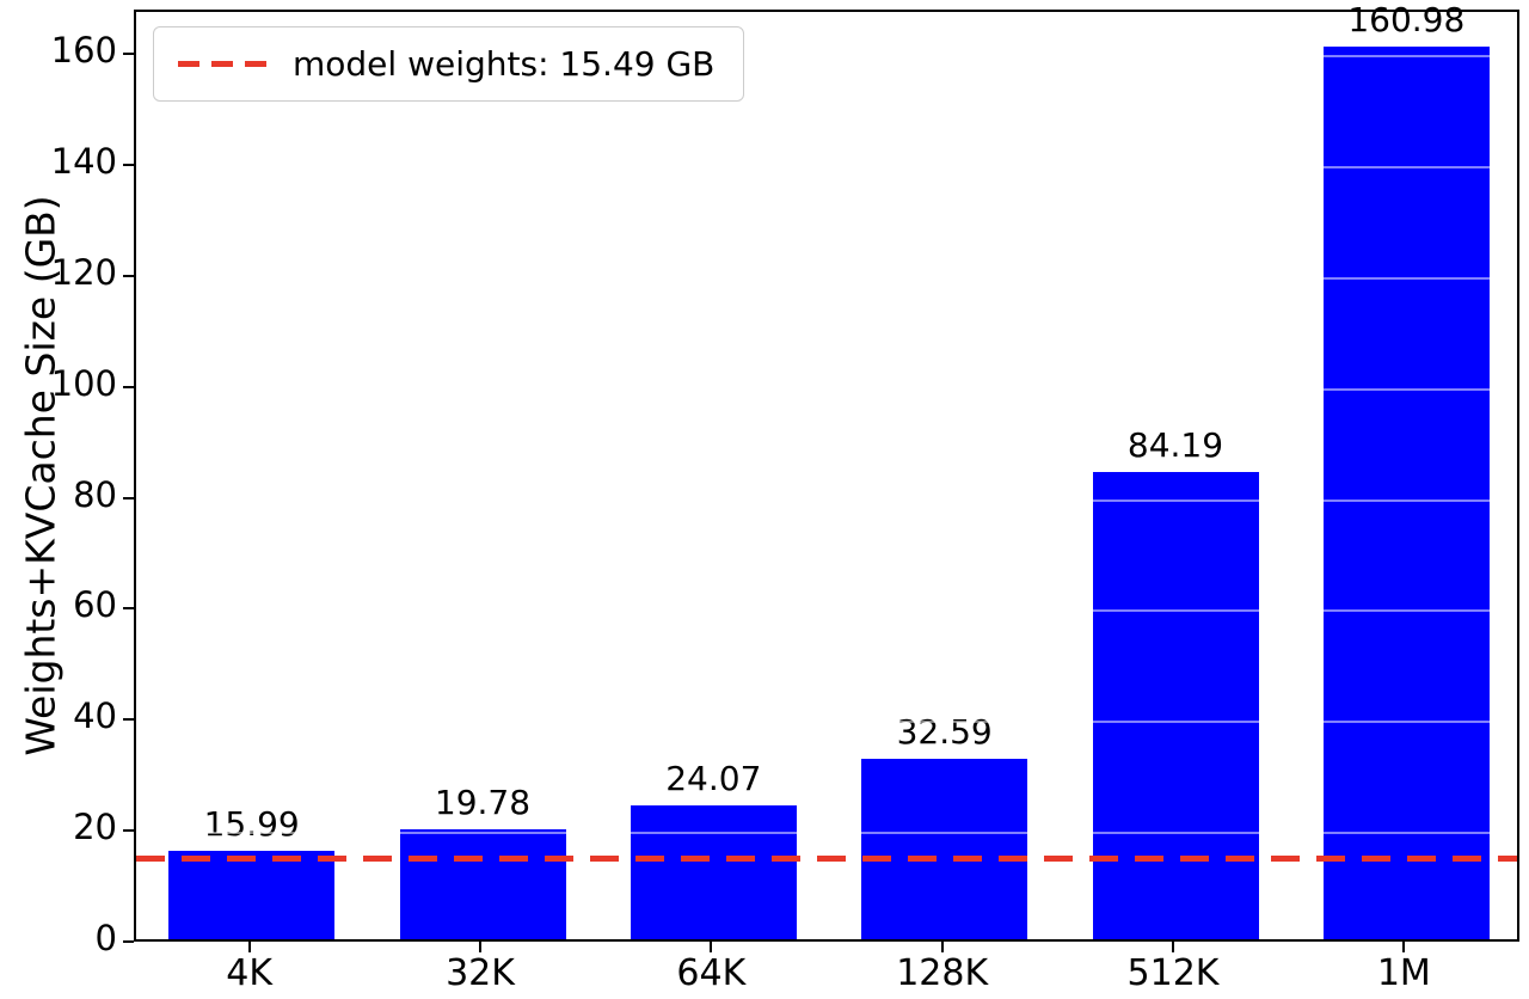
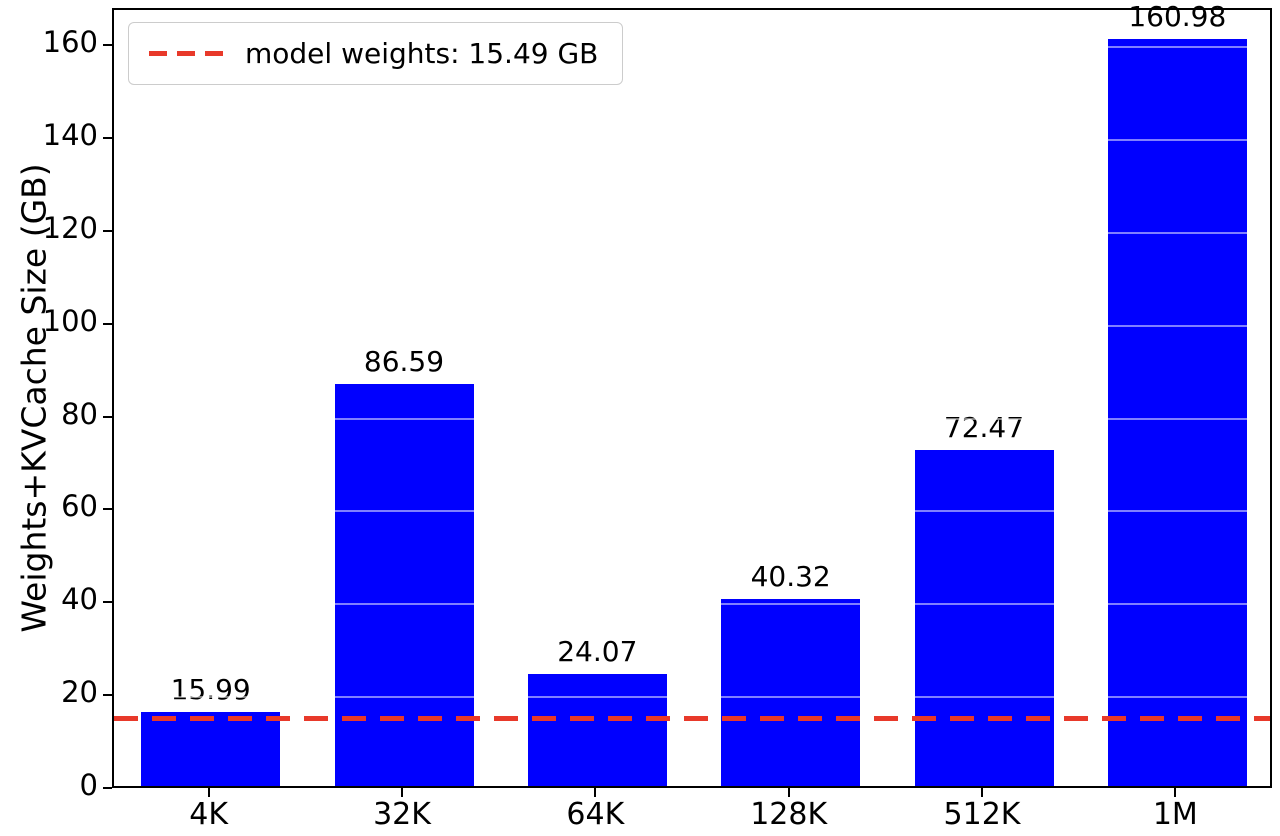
32K: 19.78 -> 86.59
128K: 32.59 -> 40.32
512K: 84.19 -> 72.47
